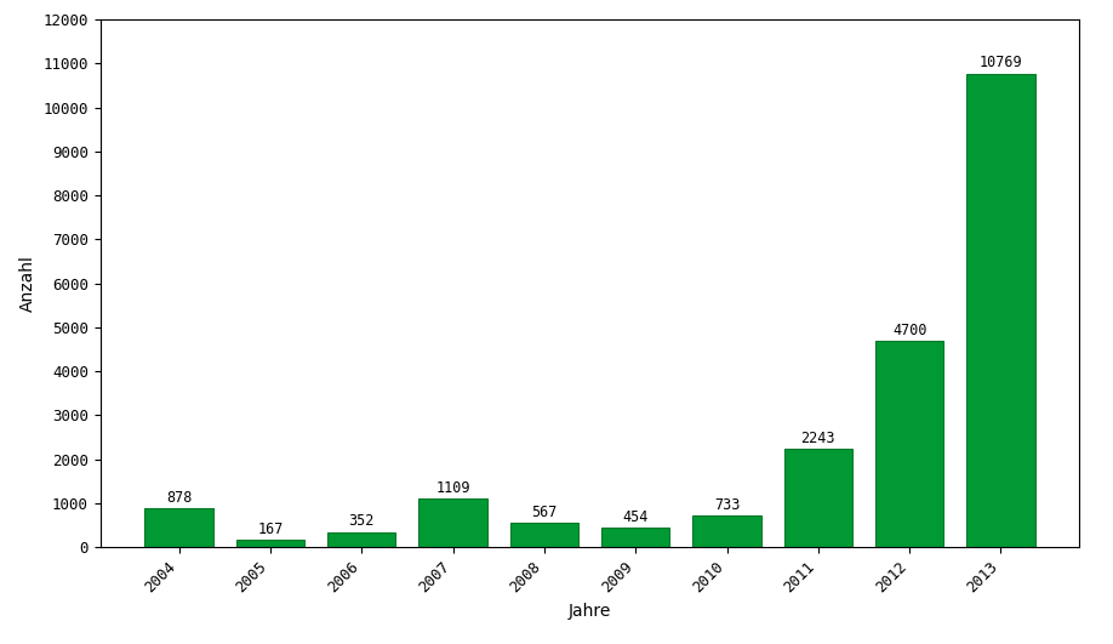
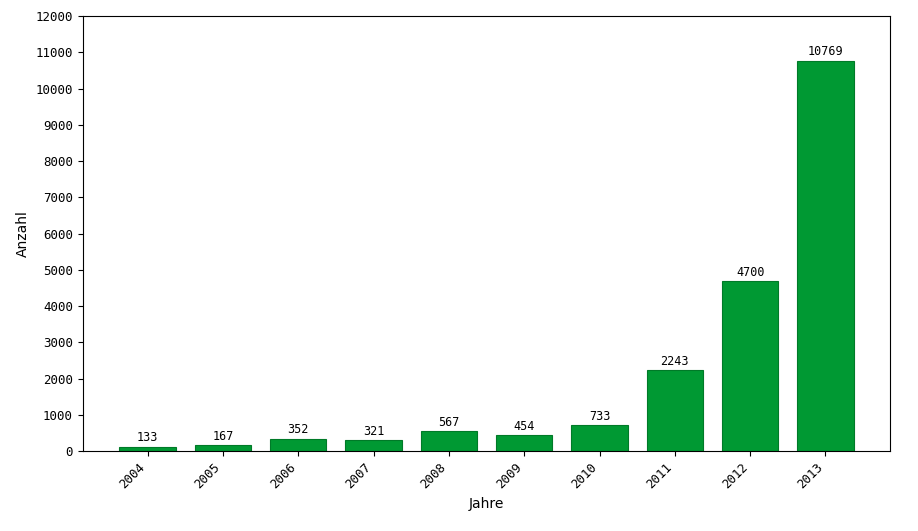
2004: 878 -> 133
2007: 1109 -> 321
